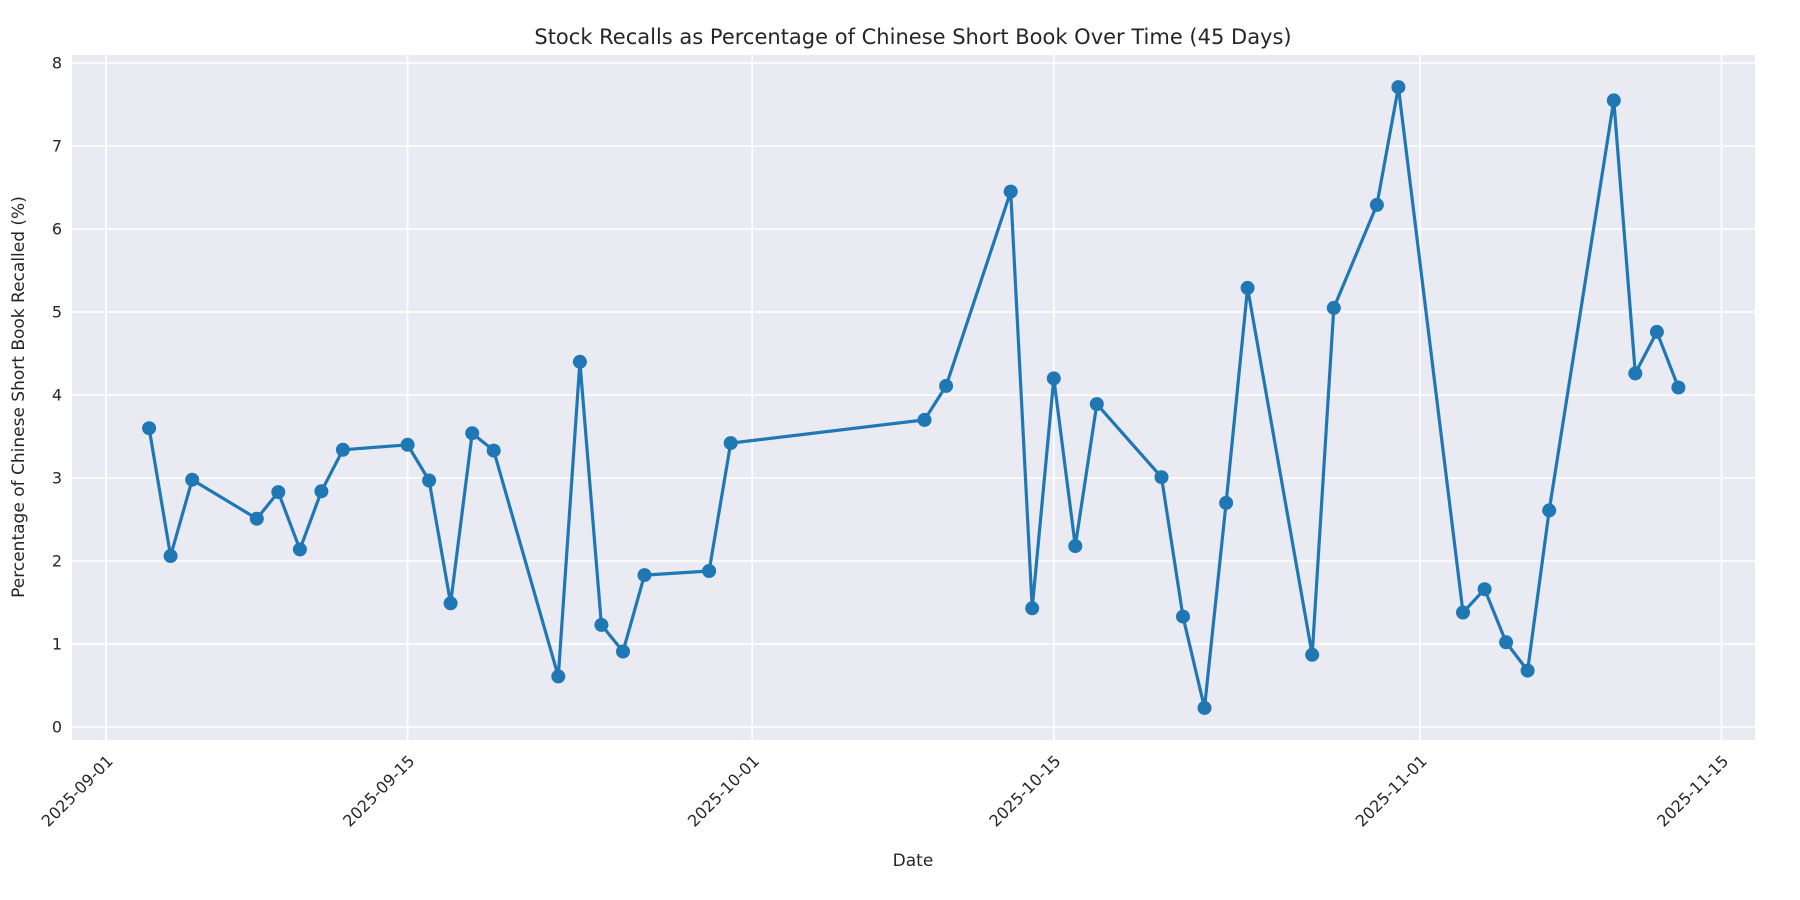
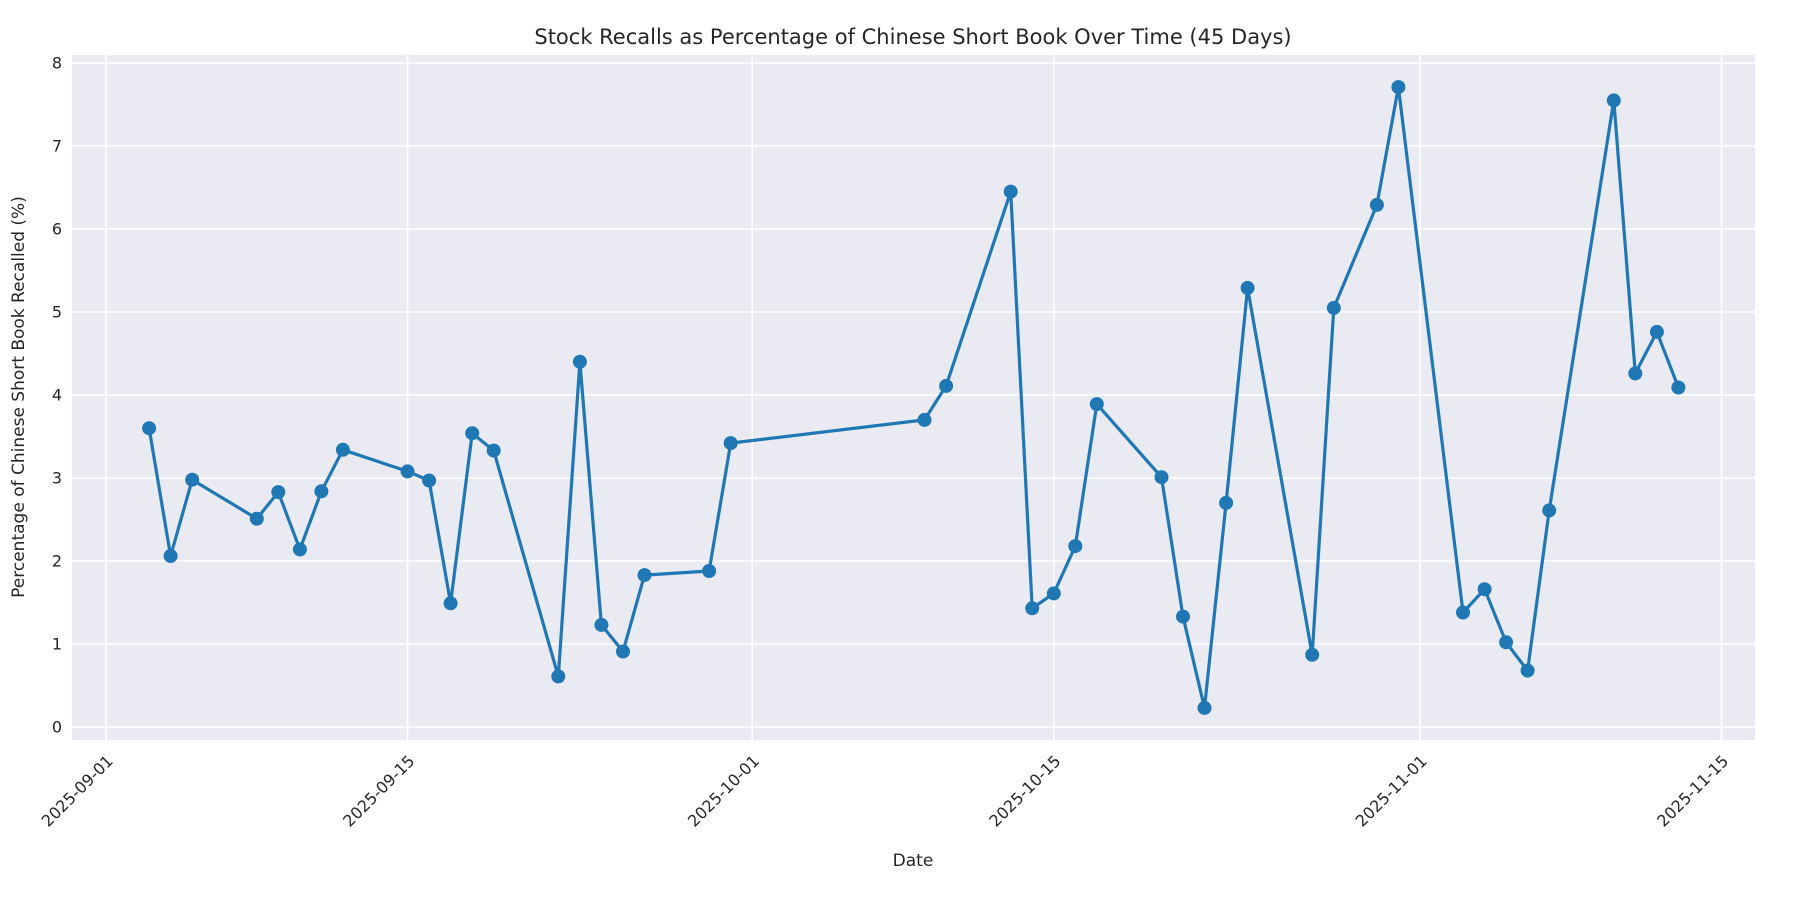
2025-09-15: 3.4 -> 3.1
2025-10-15: 4.2 -> 1.6
